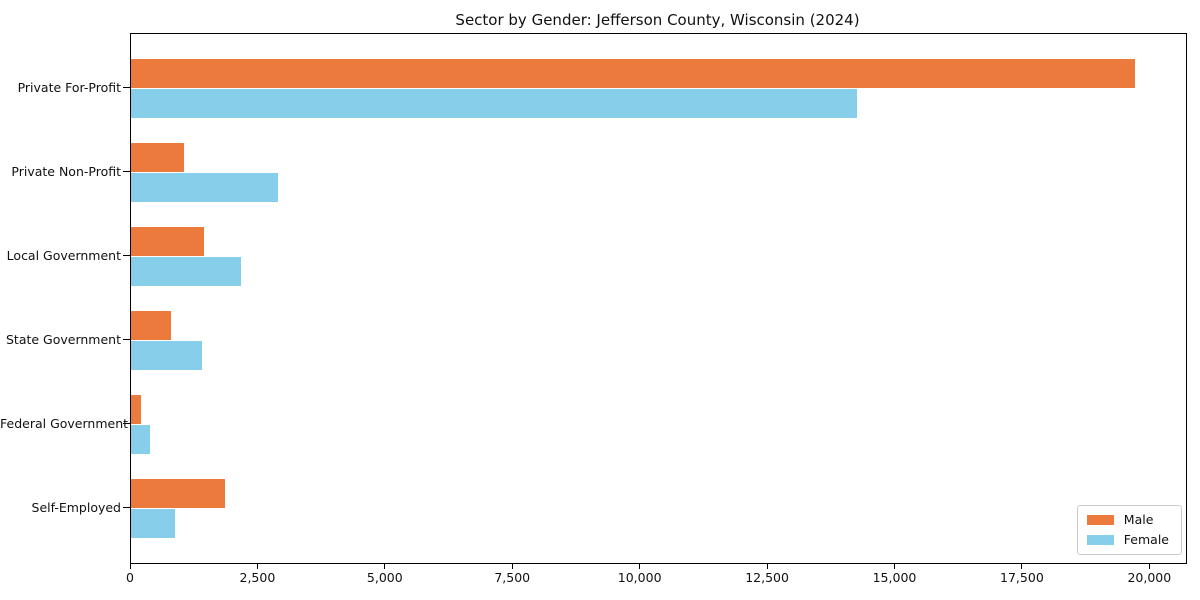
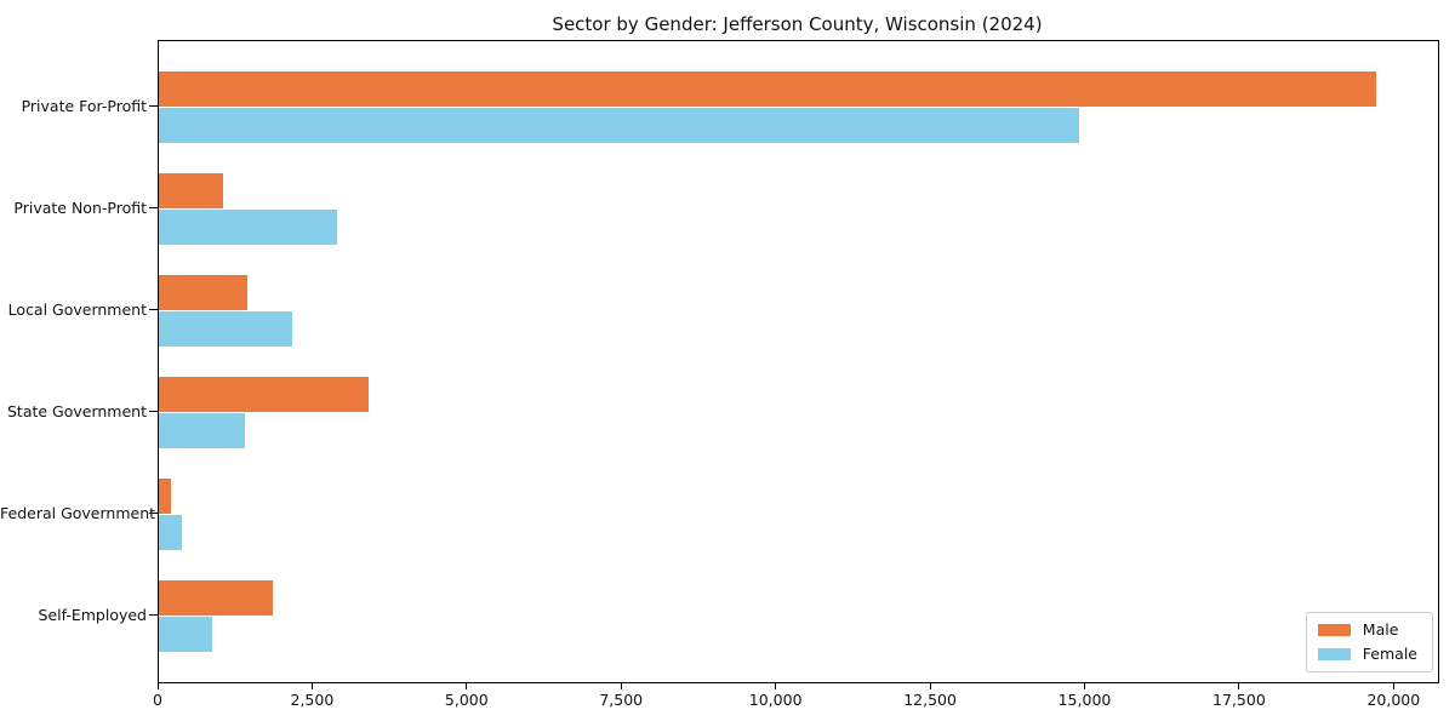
Female/Private For-Profit: 14200 -> 14900
Male/State Government: 800 -> 3400
